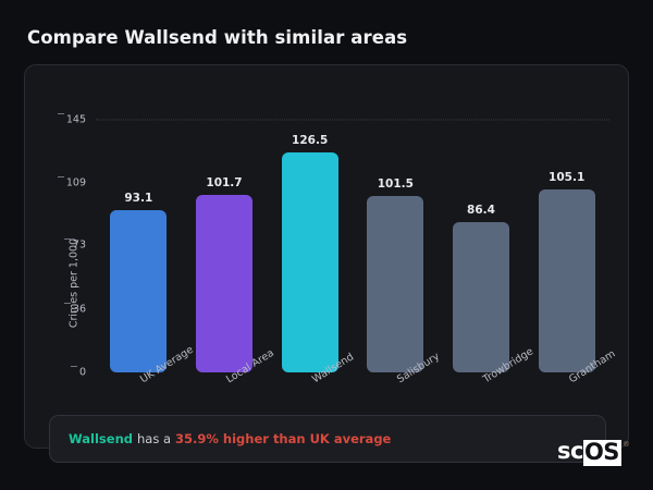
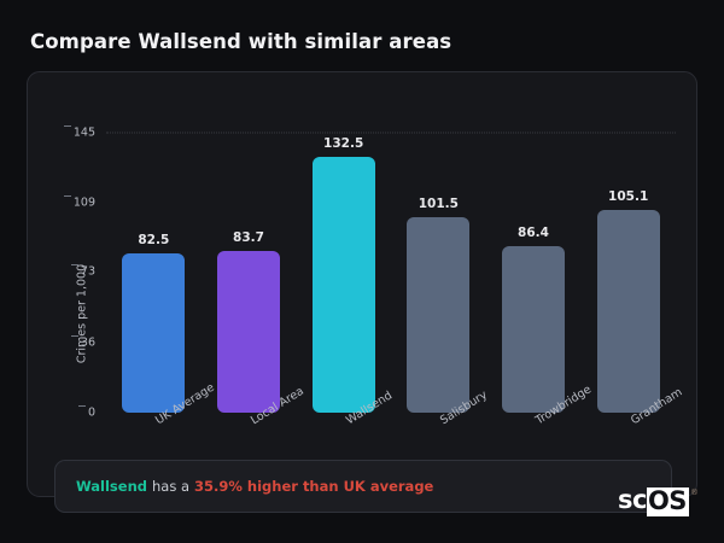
UK Average: 93.1 -> 82.5
Local Area: 101.7 -> 83.7
Wallsend: 126.5 -> 132.5
